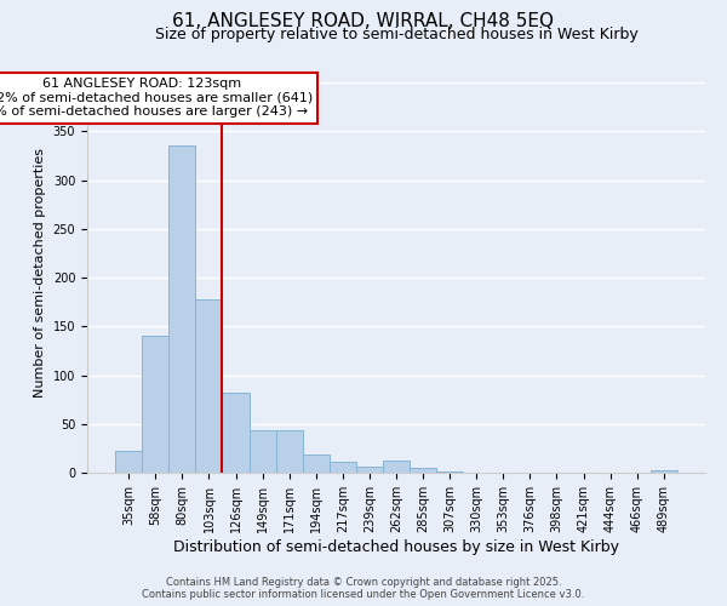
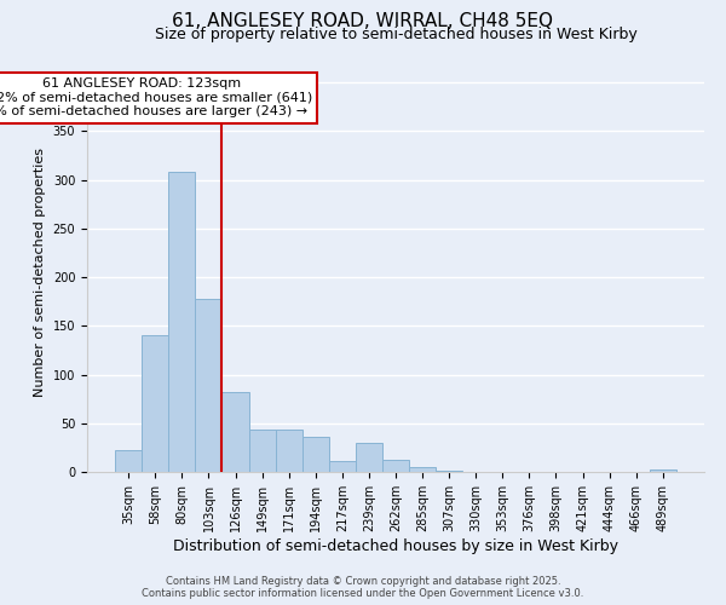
80sqm: 335 -> 308
194sqm: 19 -> 36
239sqm: 6 -> 30
